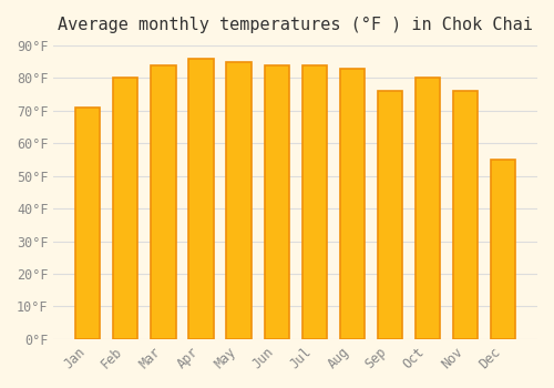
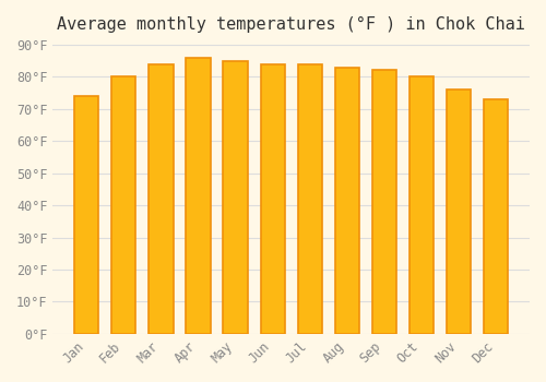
Jan: 71°F -> 74°F
Sep: 76°F -> 82°F
Dec: 55°F -> 73°F
